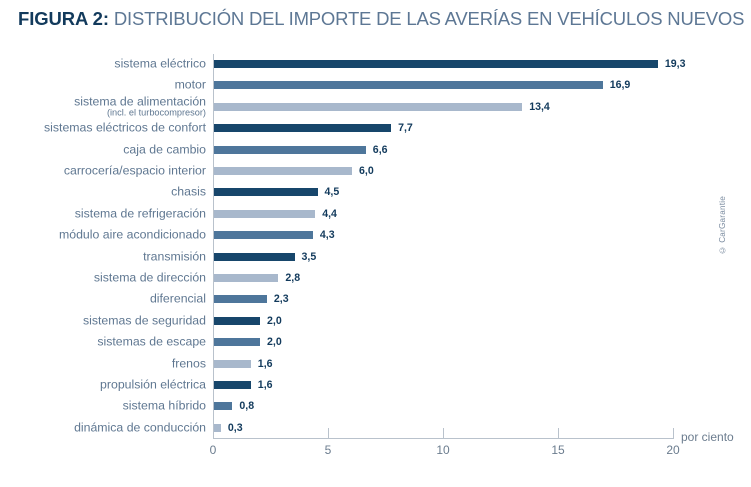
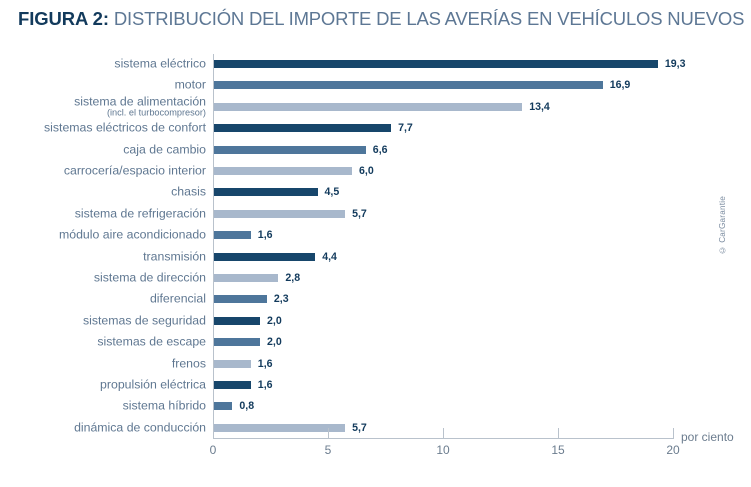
sistema de refrigeración: 4,4 -> 5,7
módulo aire acondicionado: 4,3 -> 1,6
transmisión: 3,5 -> 4,4
dinámica de conducción: 0,3 -> 5,7
